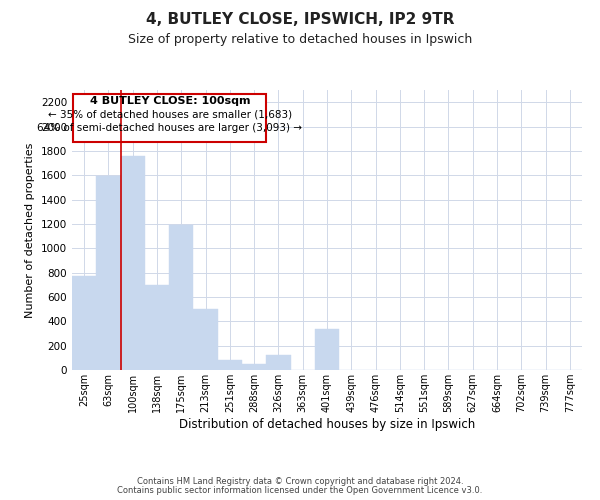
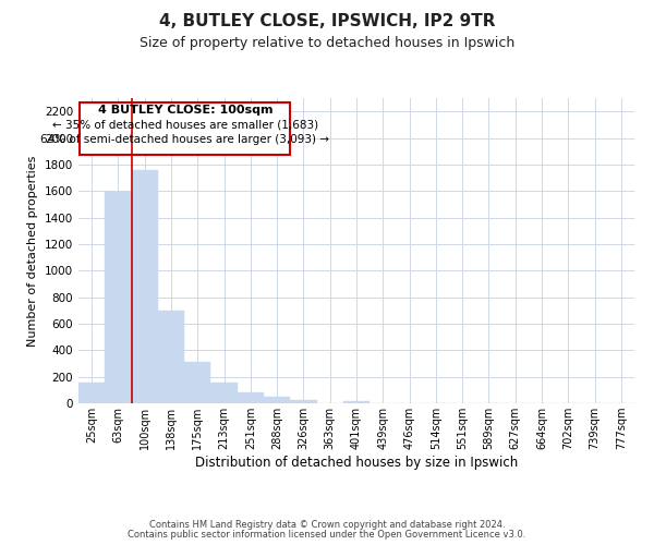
25sqm: 770 -> 160
175sqm: 1190 -> 320
213sqm: 500 -> 160
326sqm: 120 -> 20
401sqm: 340 -> 20
